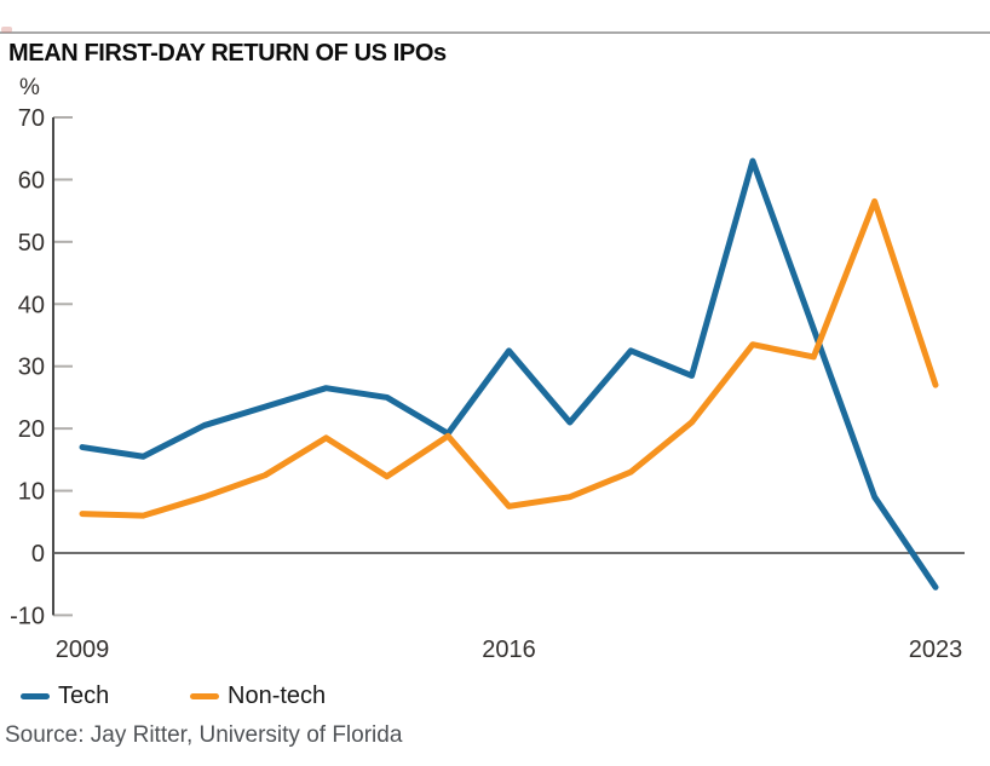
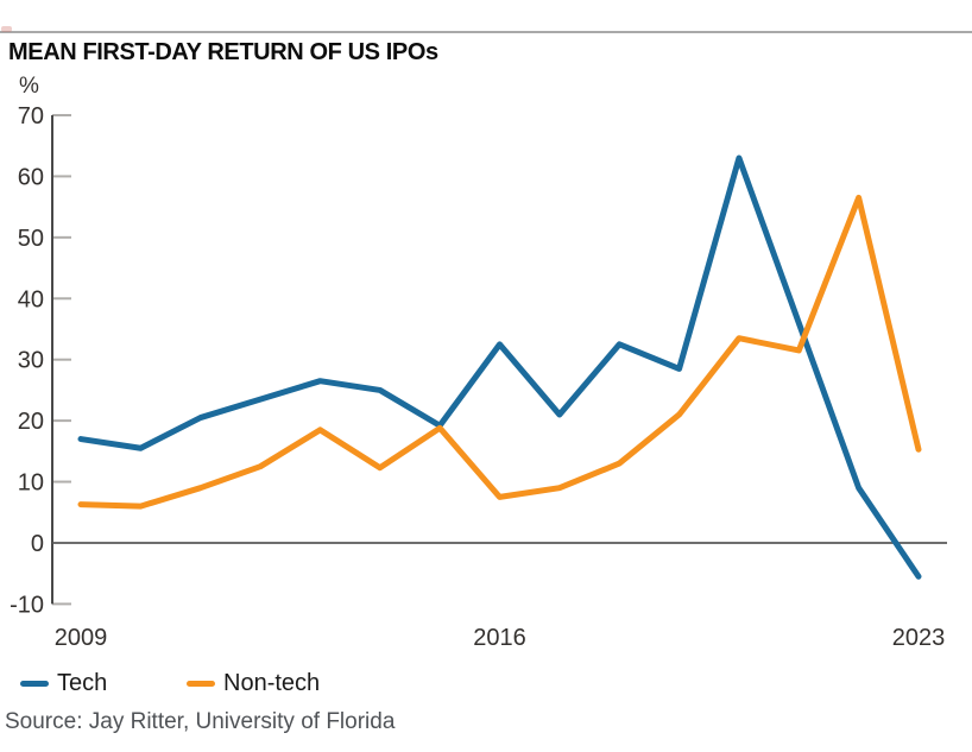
Non-tech/2023: 27 -> 15
